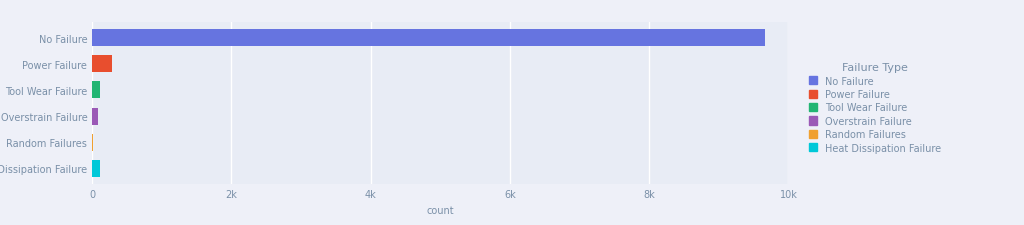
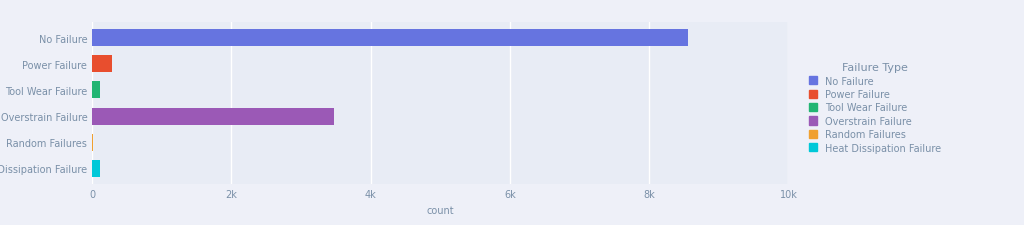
No Failure: 9.66k -> 8.56k
Overstrain Failure: 0.08k -> 3.48k
